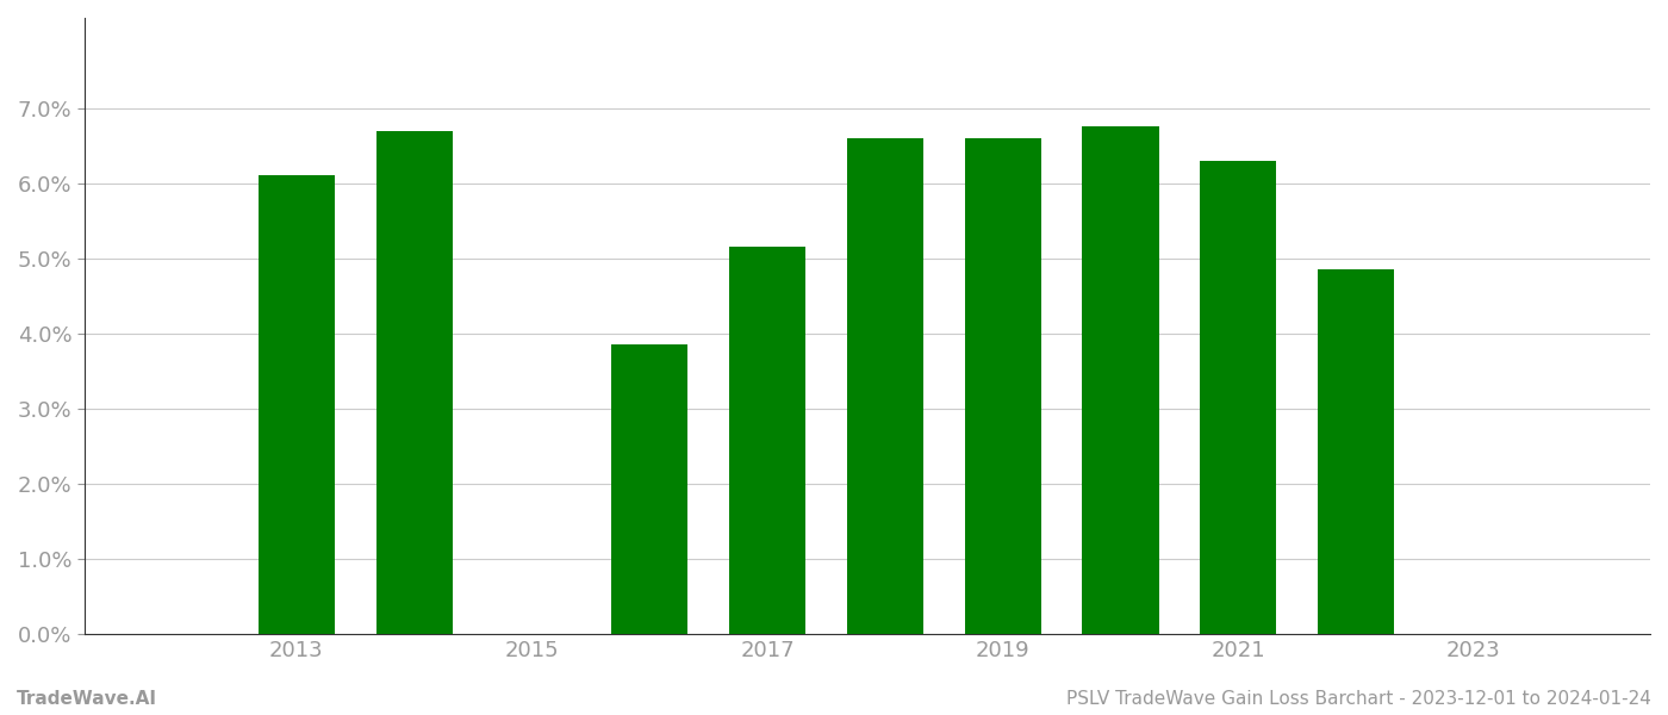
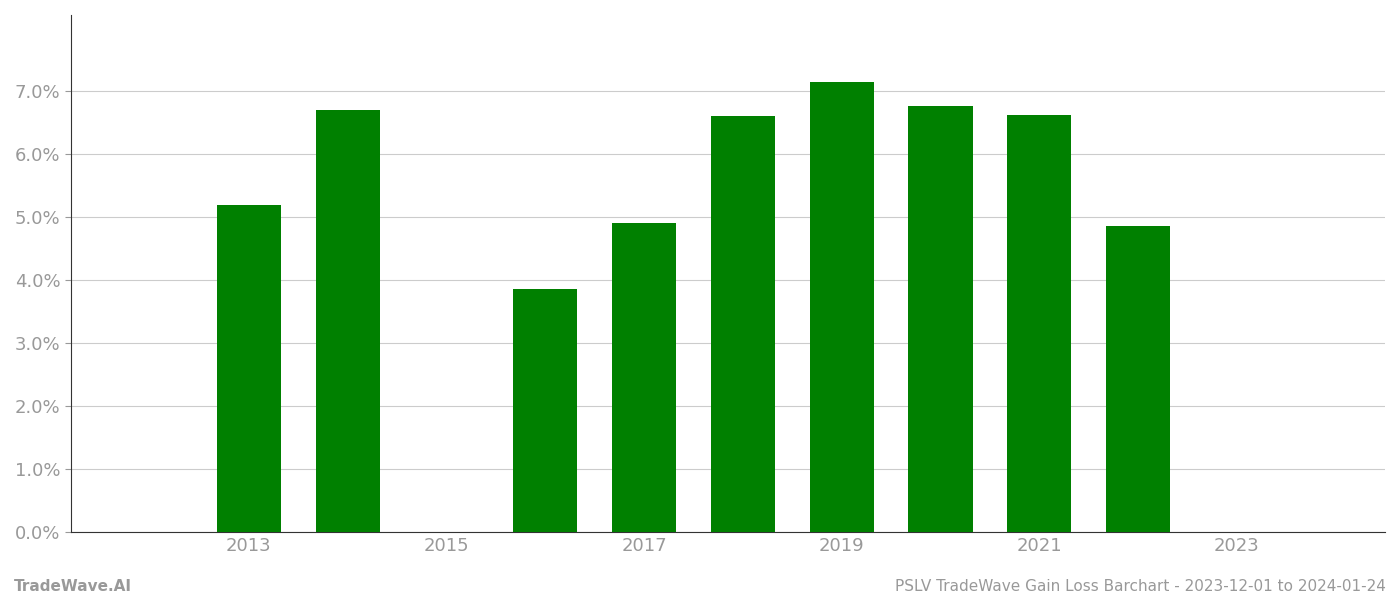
2013: 6.10% -> 5.18%
2017: 5.16% -> 4.90%
2019: 6.60% -> 7.13%
2021: 6.30% -> 6.62%
